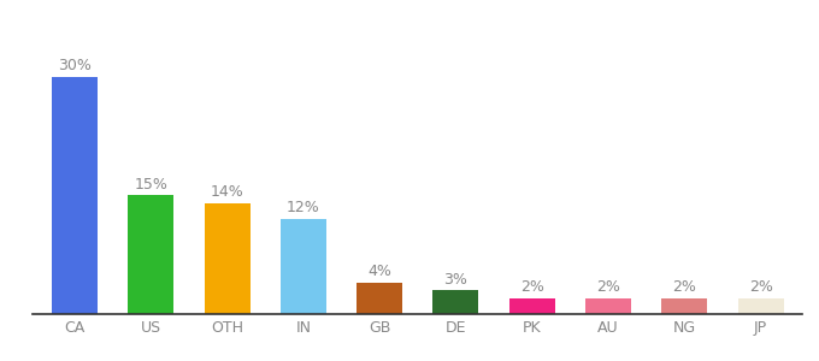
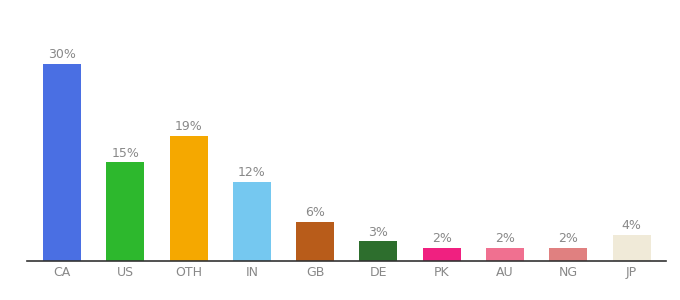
OTH: 14% -> 19%
GB: 4% -> 6%
JP: 2% -> 4%
